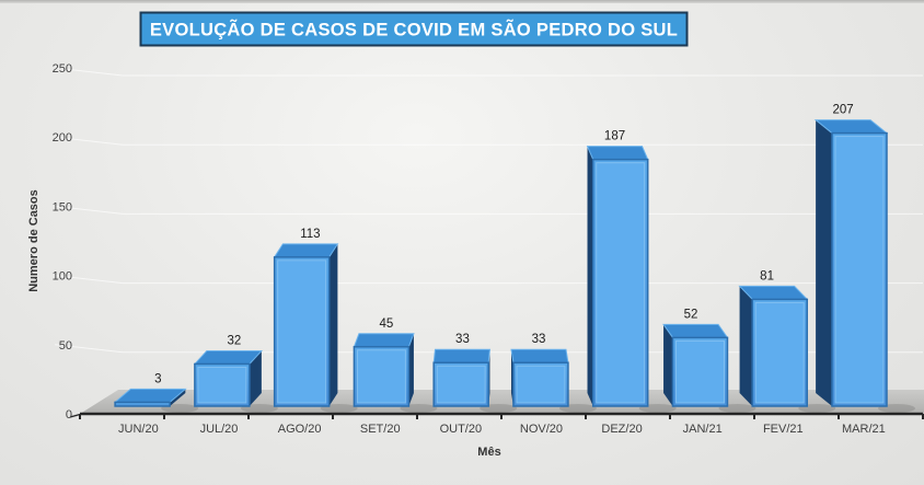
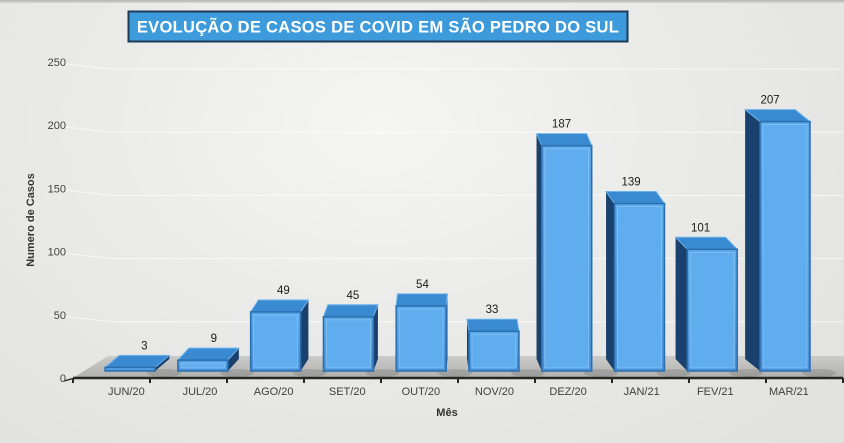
JUL/20: 32 -> 9
AGO/20: 113 -> 49
OUT/20: 33 -> 54
JAN/21: 52 -> 139
FEV/21: 81 -> 101
